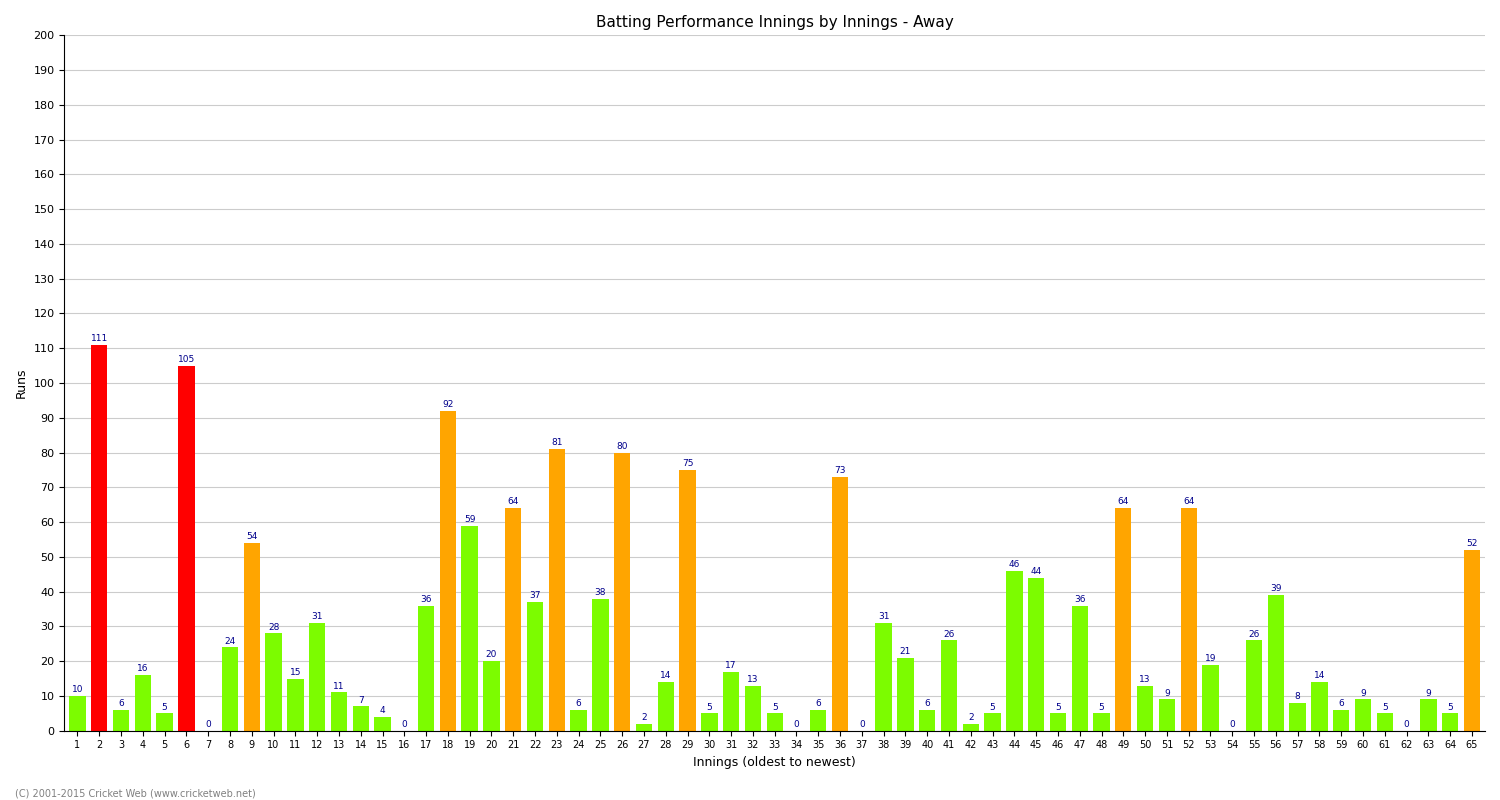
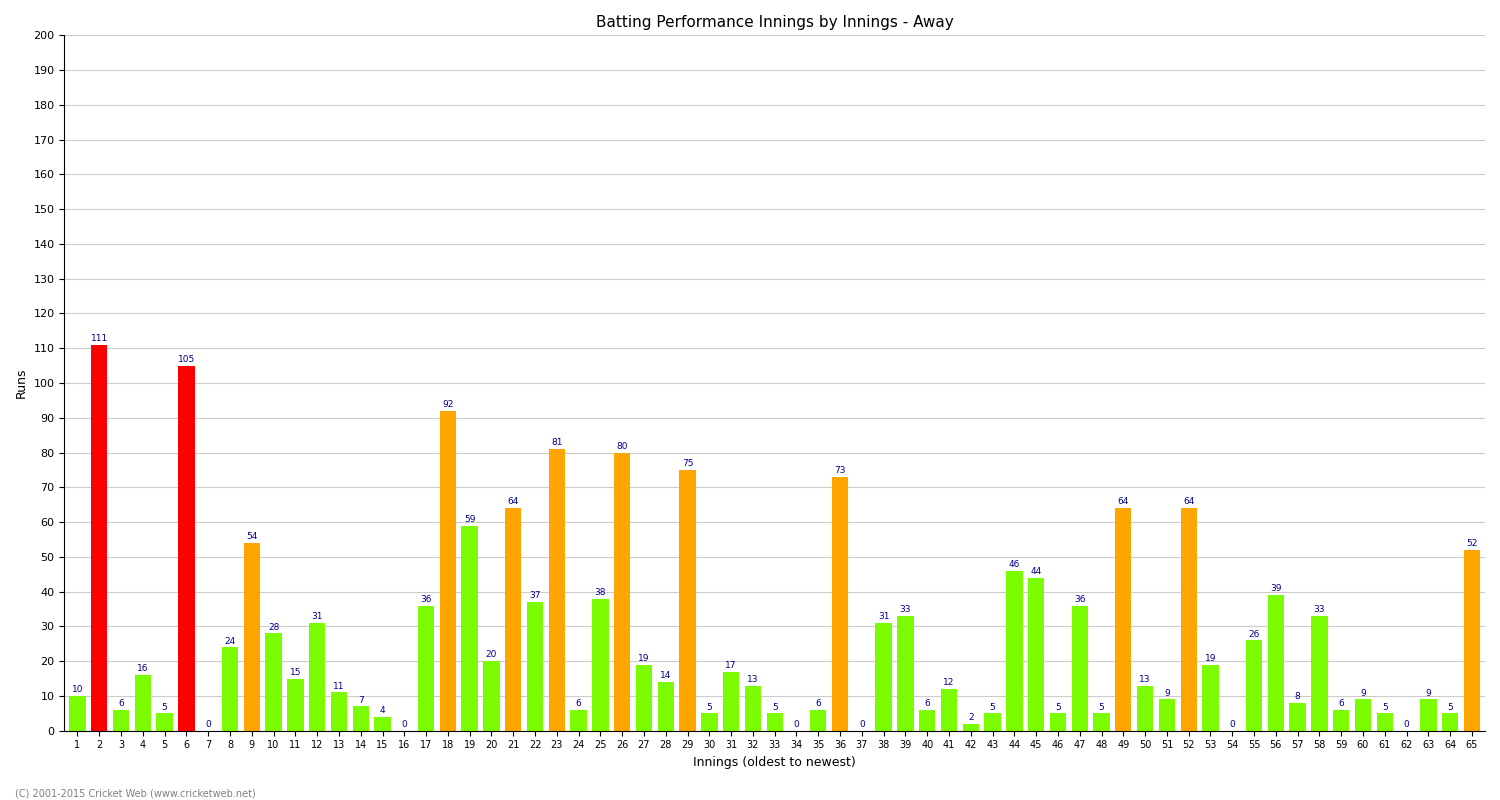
27: 2 -> 19
39: 21 -> 33
41: 26 -> 12
58: 14 -> 33
